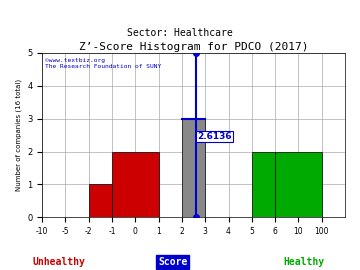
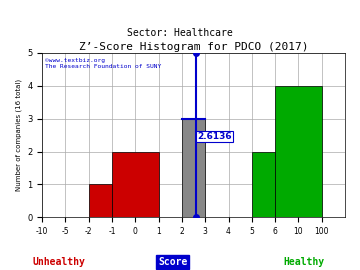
10: 2 -> 4
